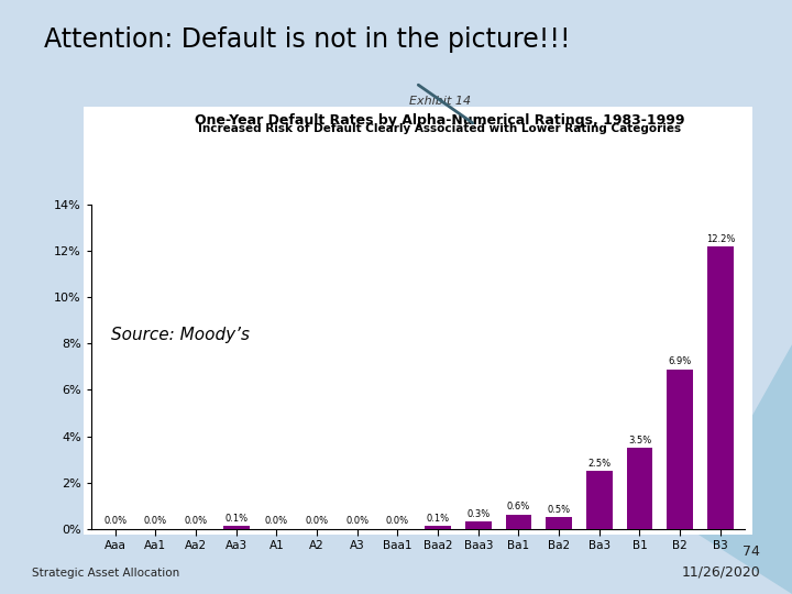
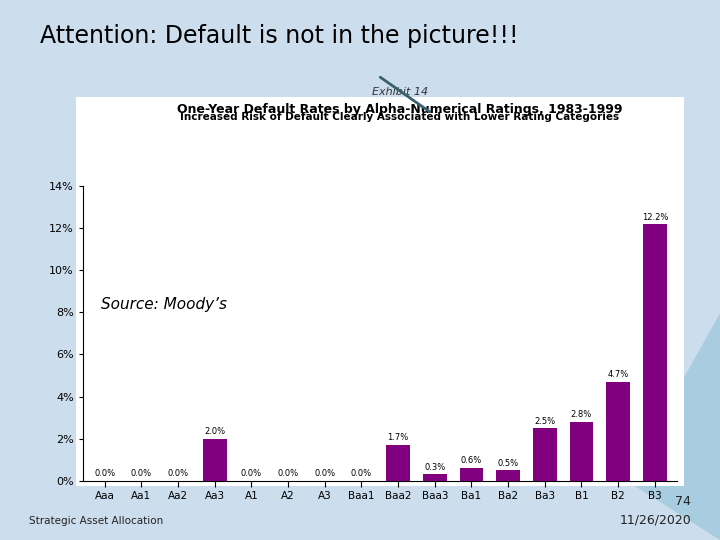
Aa3: 0.1% -> 2.0%
Baa2: 0.1% -> 1.7%
B1: 3.5% -> 2.8%
B2: 6.9% -> 4.7%
